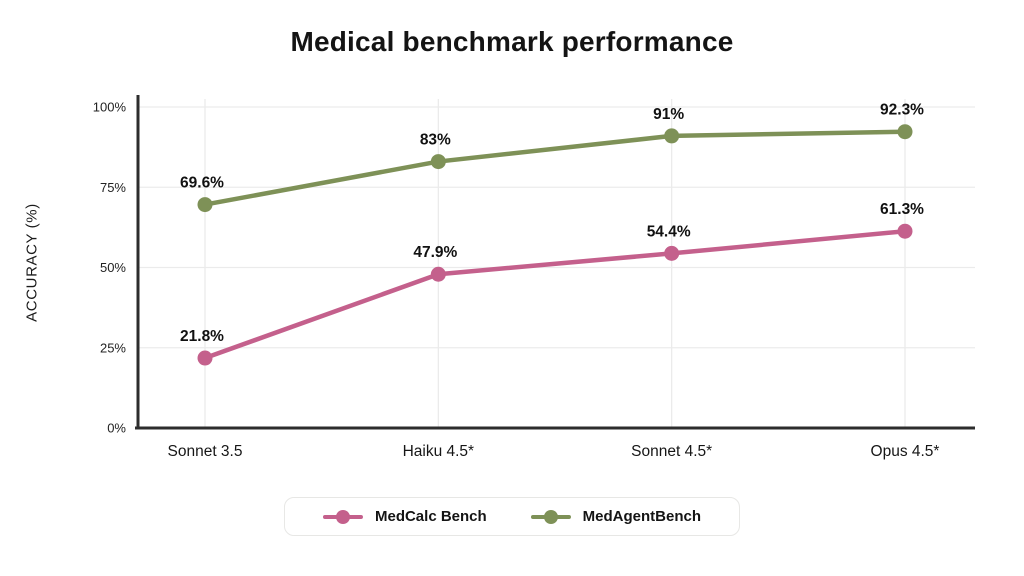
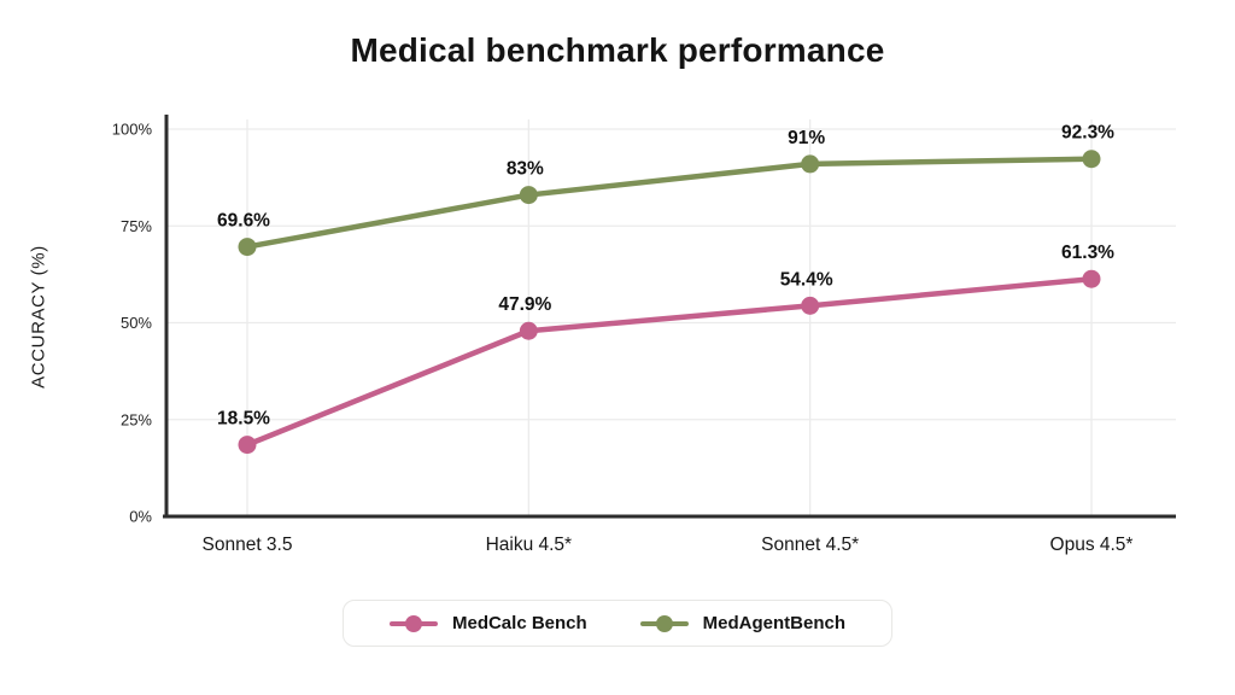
MedCalc Bench/Sonnet 3.5: 21.8% -> 18.5%
